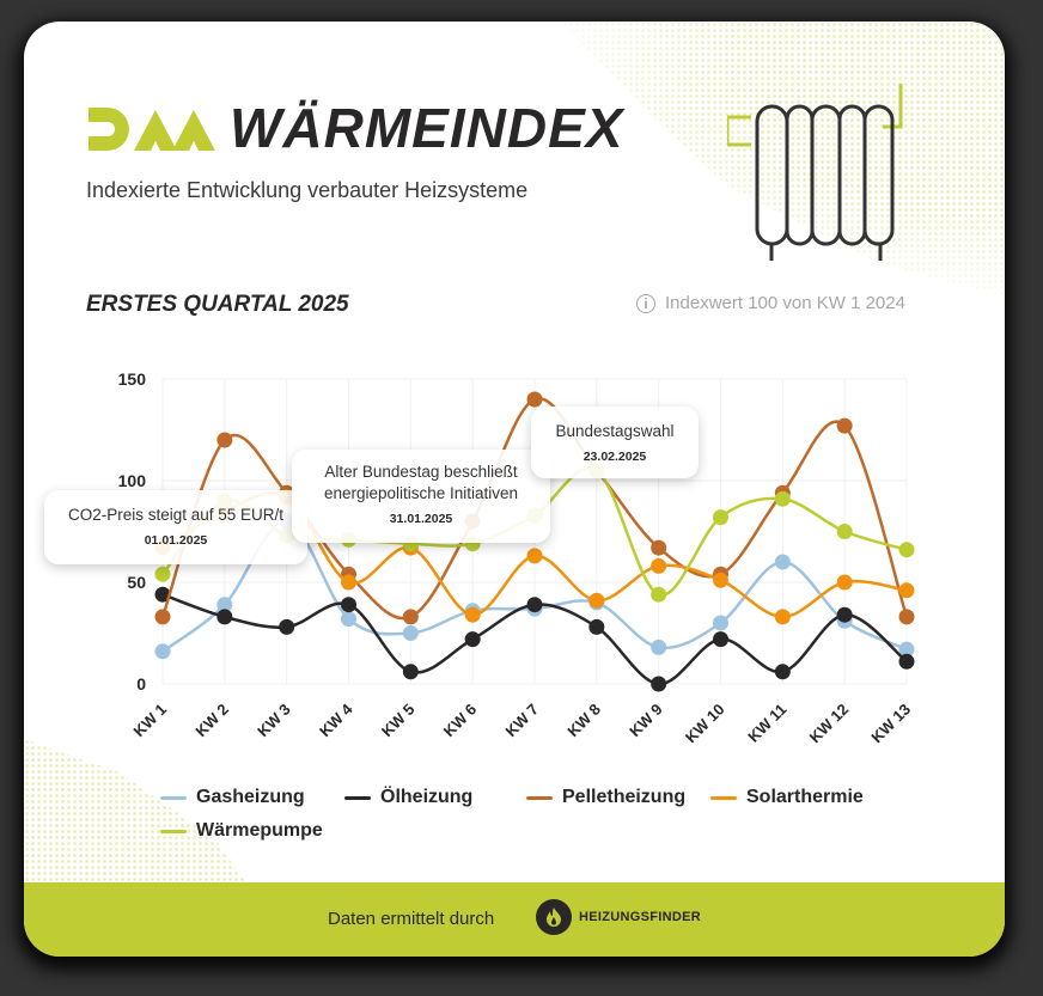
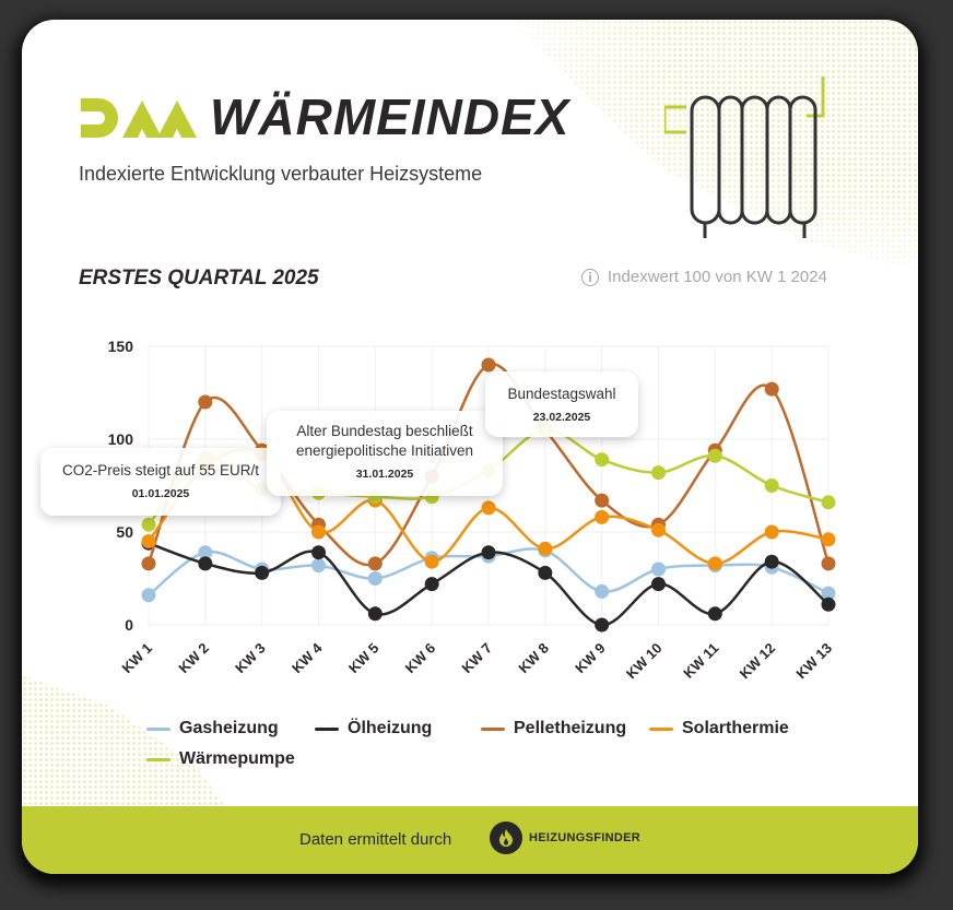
Solarthermie/KW 1: 67 -> 45
Gasheizung/KW 3: 80 -> 30
Wärmepumpe/KW 9: 44 -> 89
Gasheizung/KW 11: 60 -> 32
